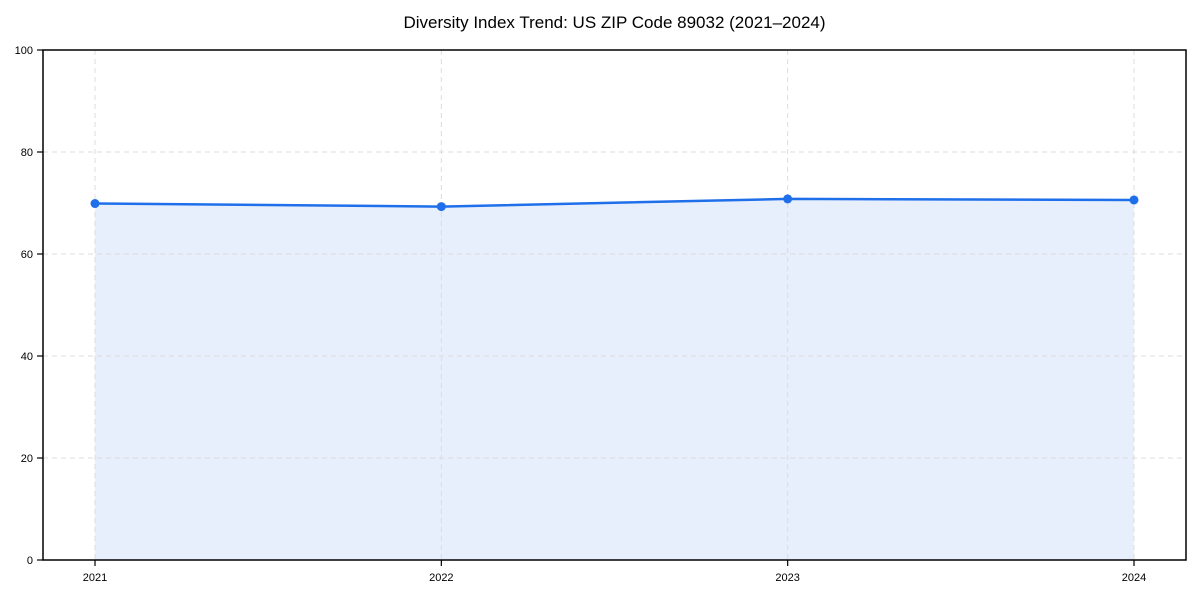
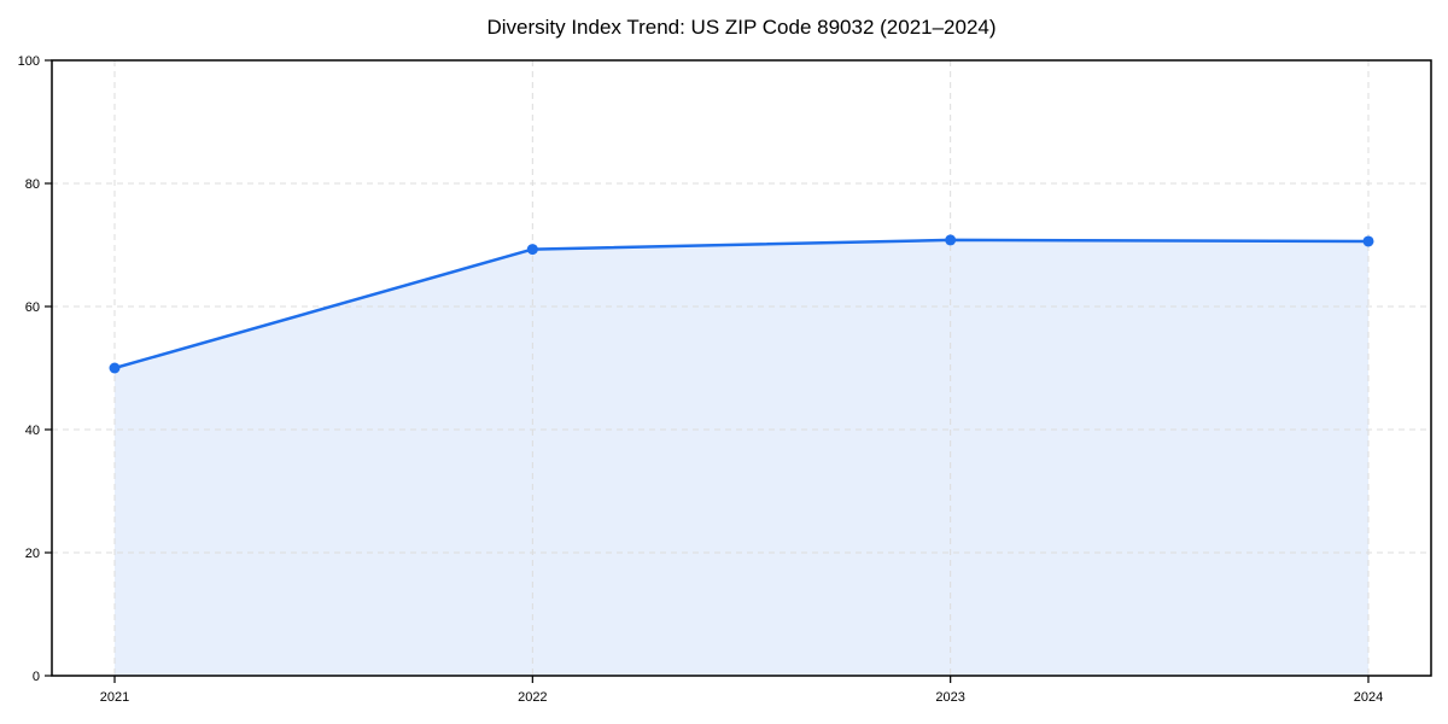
2021: 70 -> 50
